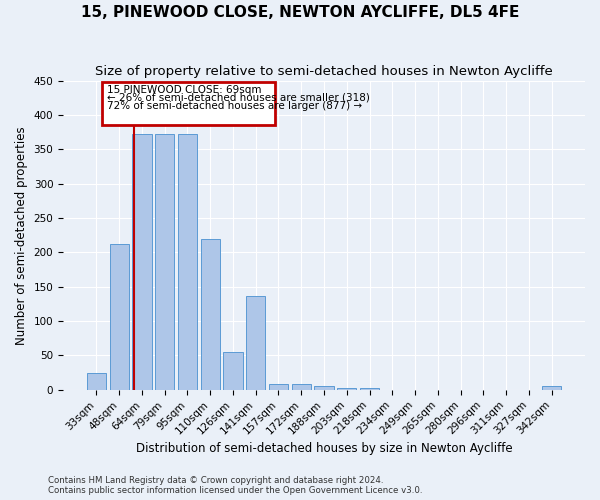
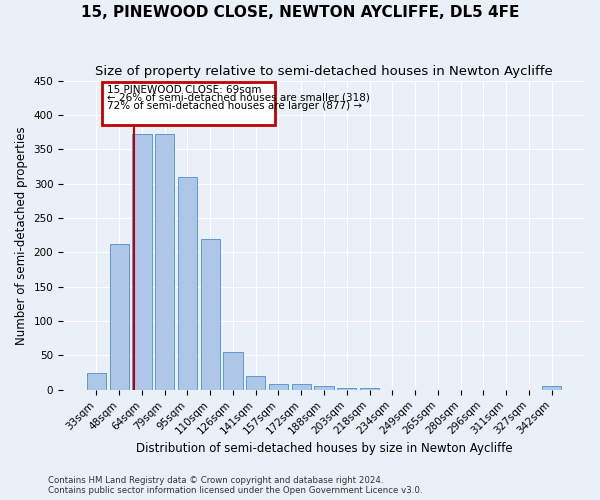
95sqm: 372 -> 310
141sqm: 136 -> 20
